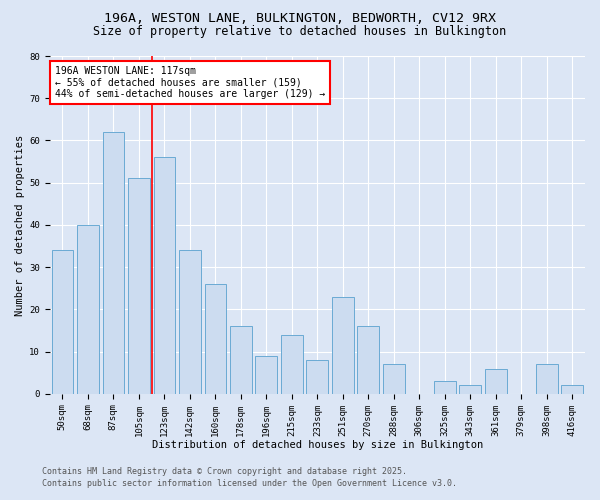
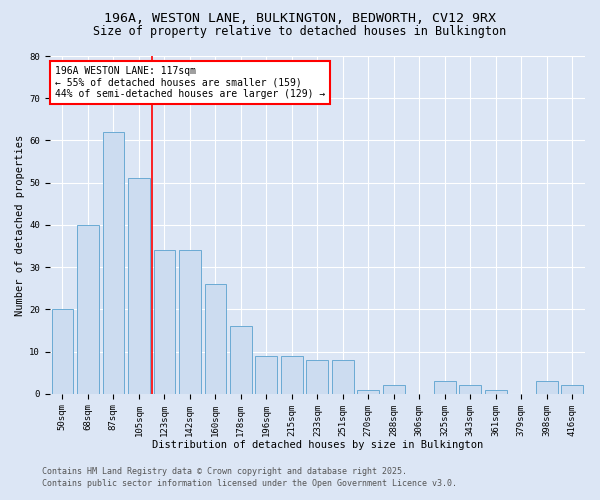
50sqm: 34 -> 20
123sqm: 56 -> 34
215sqm: 14 -> 9
251sqm: 23 -> 8
270sqm: 16 -> 1
288sqm: 7 -> 2
361sqm: 6 -> 1
398sqm: 7 -> 3
